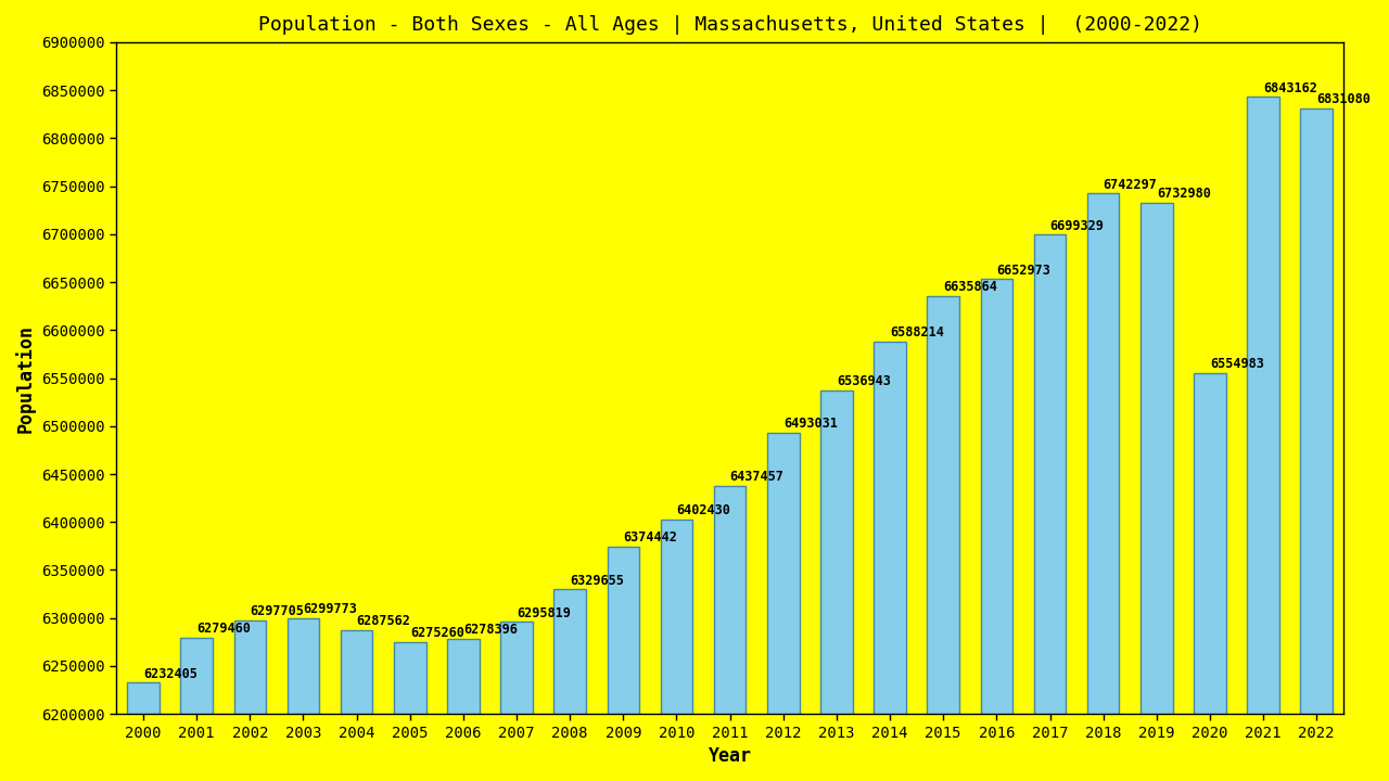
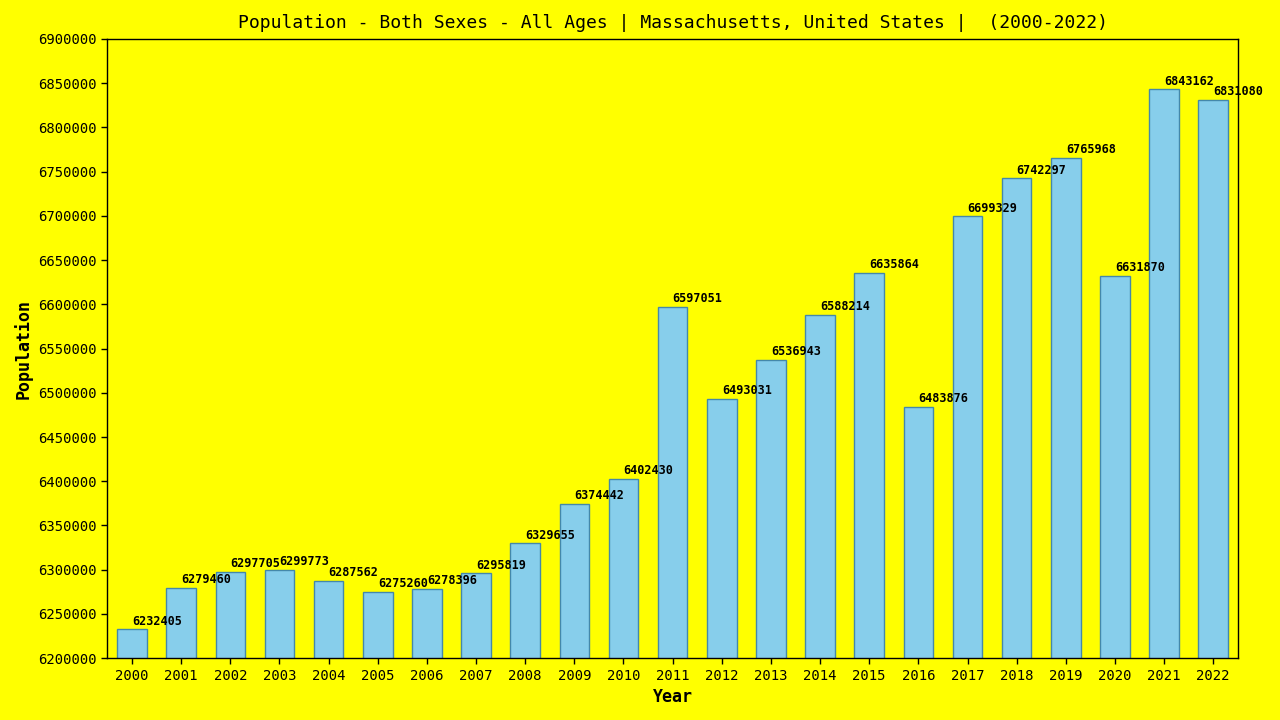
2011: 6437457 -> 6597051
2016: 6652973 -> 6483876
2019: 6732980 -> 6765968
2020: 6554983 -> 6631870
